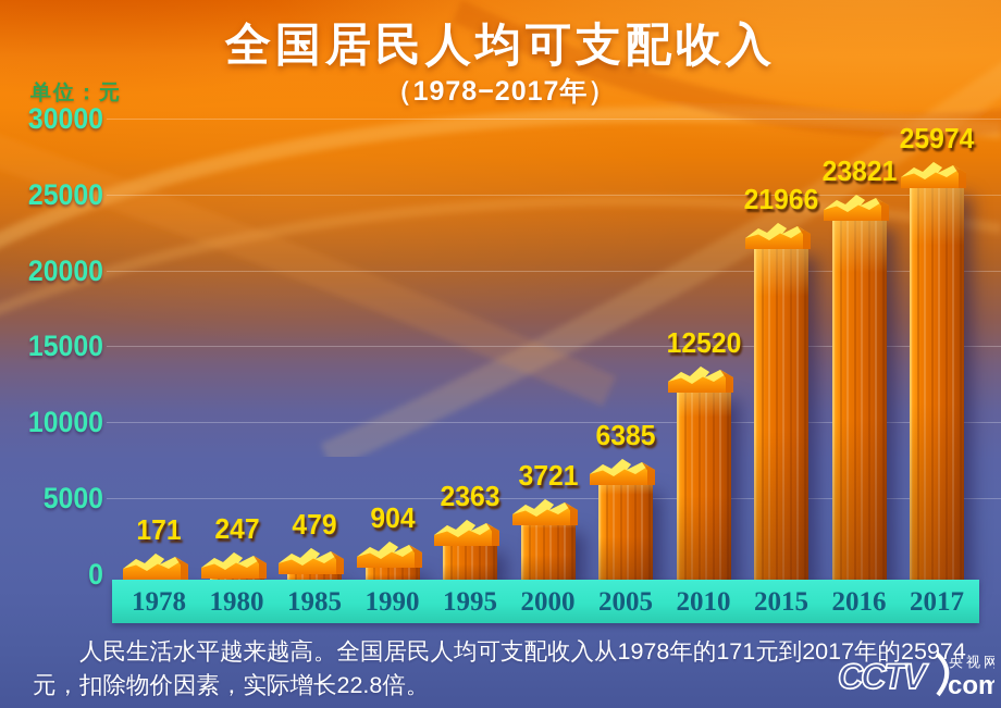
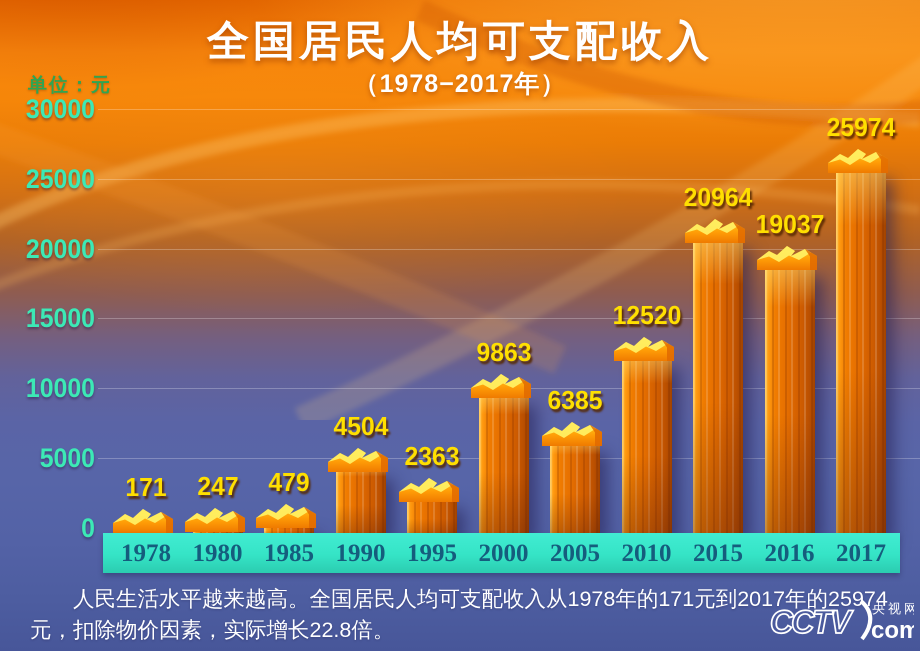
1990: 904 -> 4504
2000: 3721 -> 9863
2015: 21966 -> 20964
2016: 23821 -> 19037
